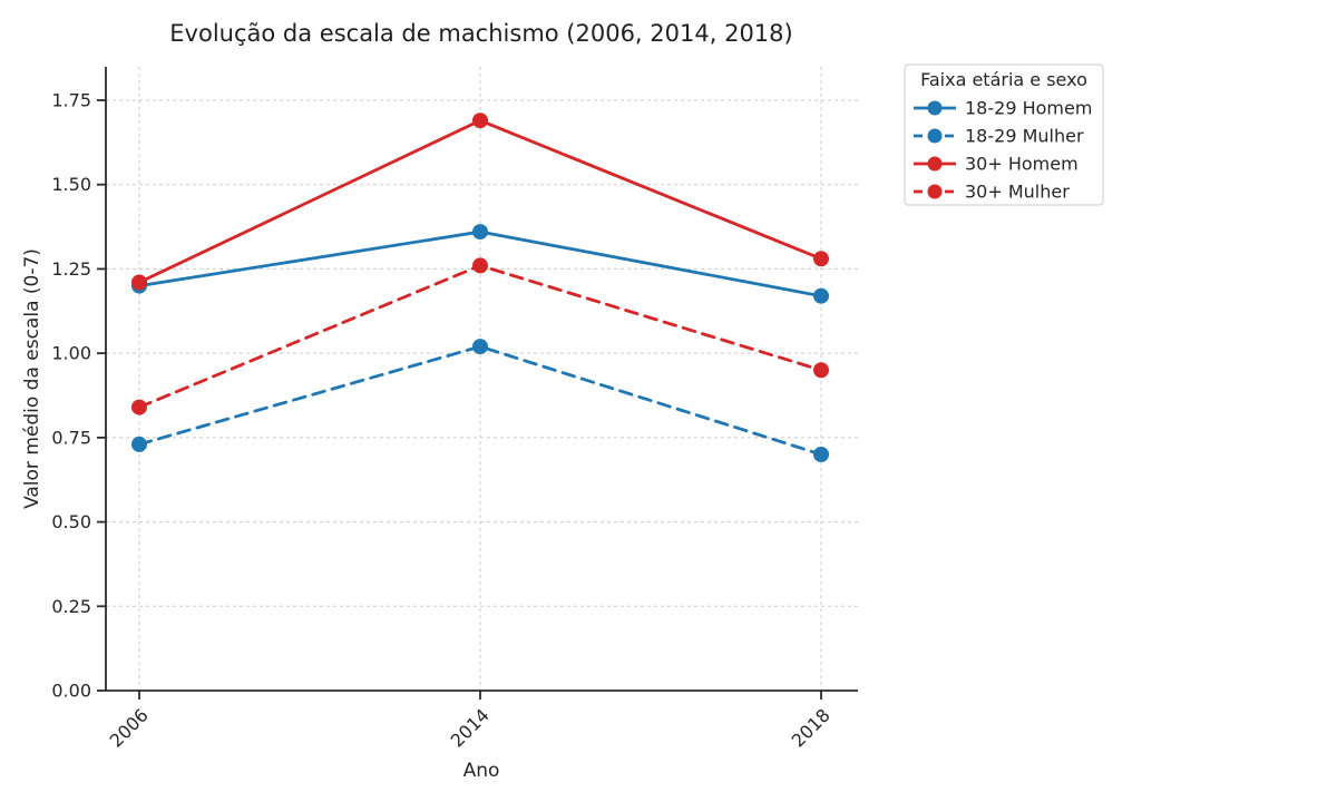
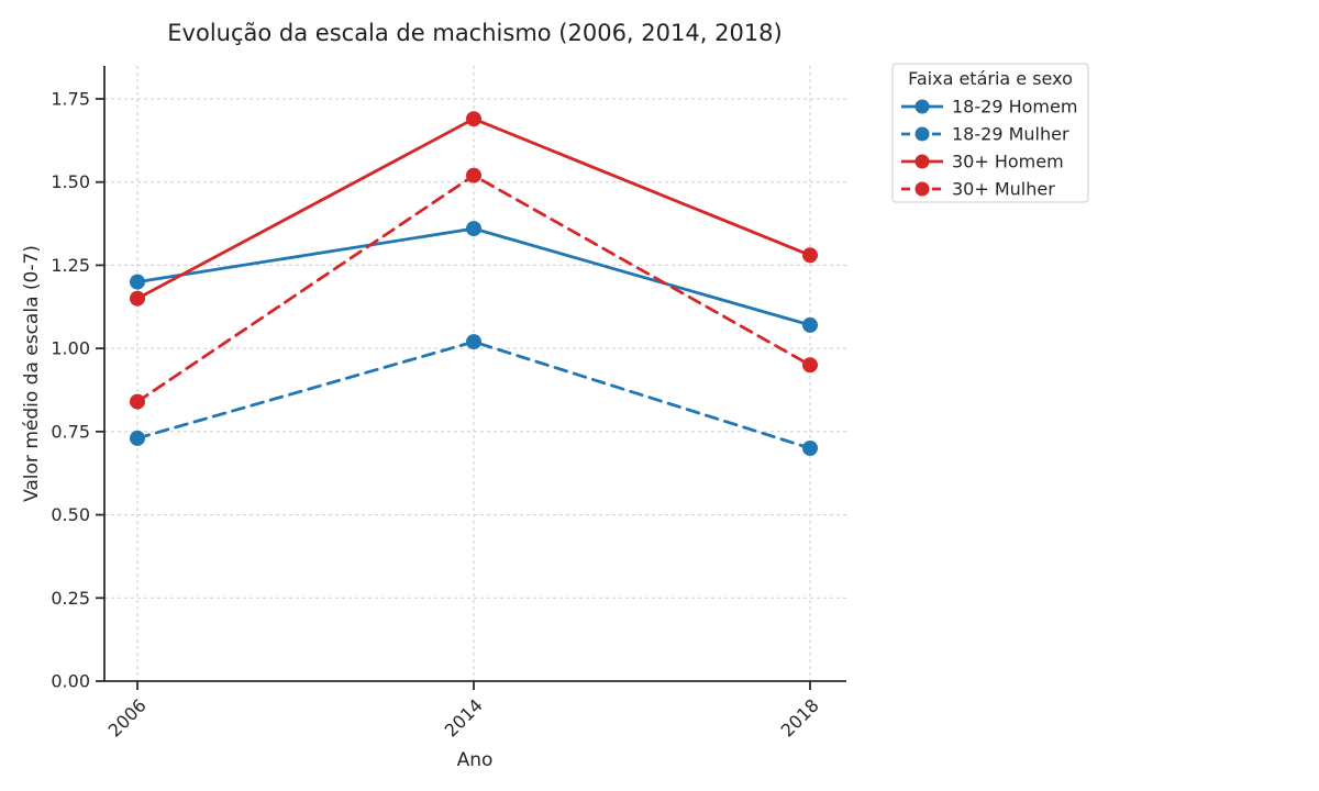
30+ Homem/2006: 1.21 -> 1.15
30+ Mulher/2014: 1.26 -> 1.52
18-29 Homem/2018: 1.17 -> 1.07
